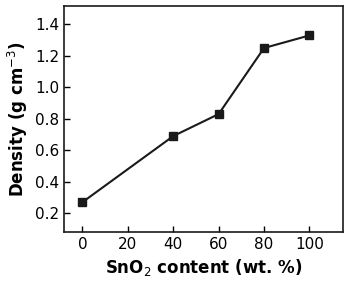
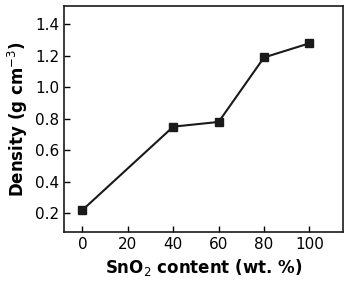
0: 0.27 -> 0.22
40: 0.69 -> 0.75
60: 0.83 -> 0.78
80: 1.25 -> 1.19
100: 1.33 -> 1.28
